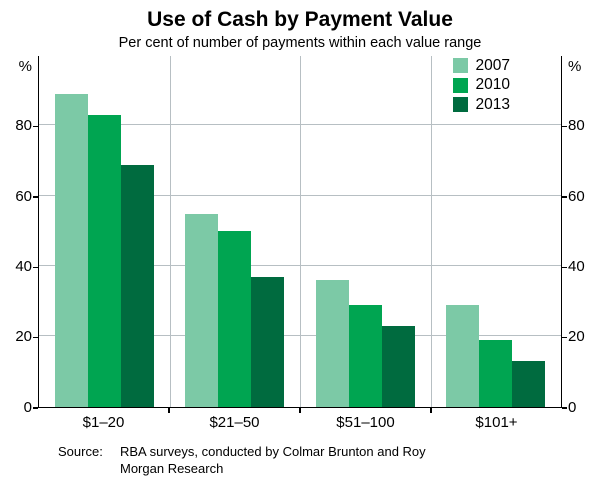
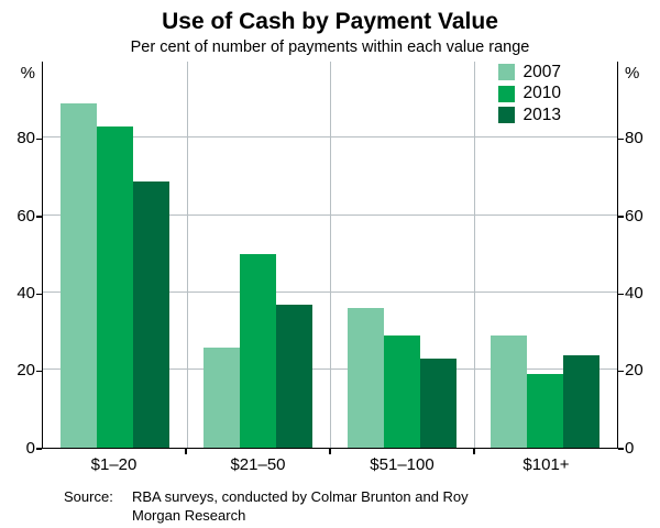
2007/$21–50: 55 -> 26
2013/$101+: 13 -> 24
